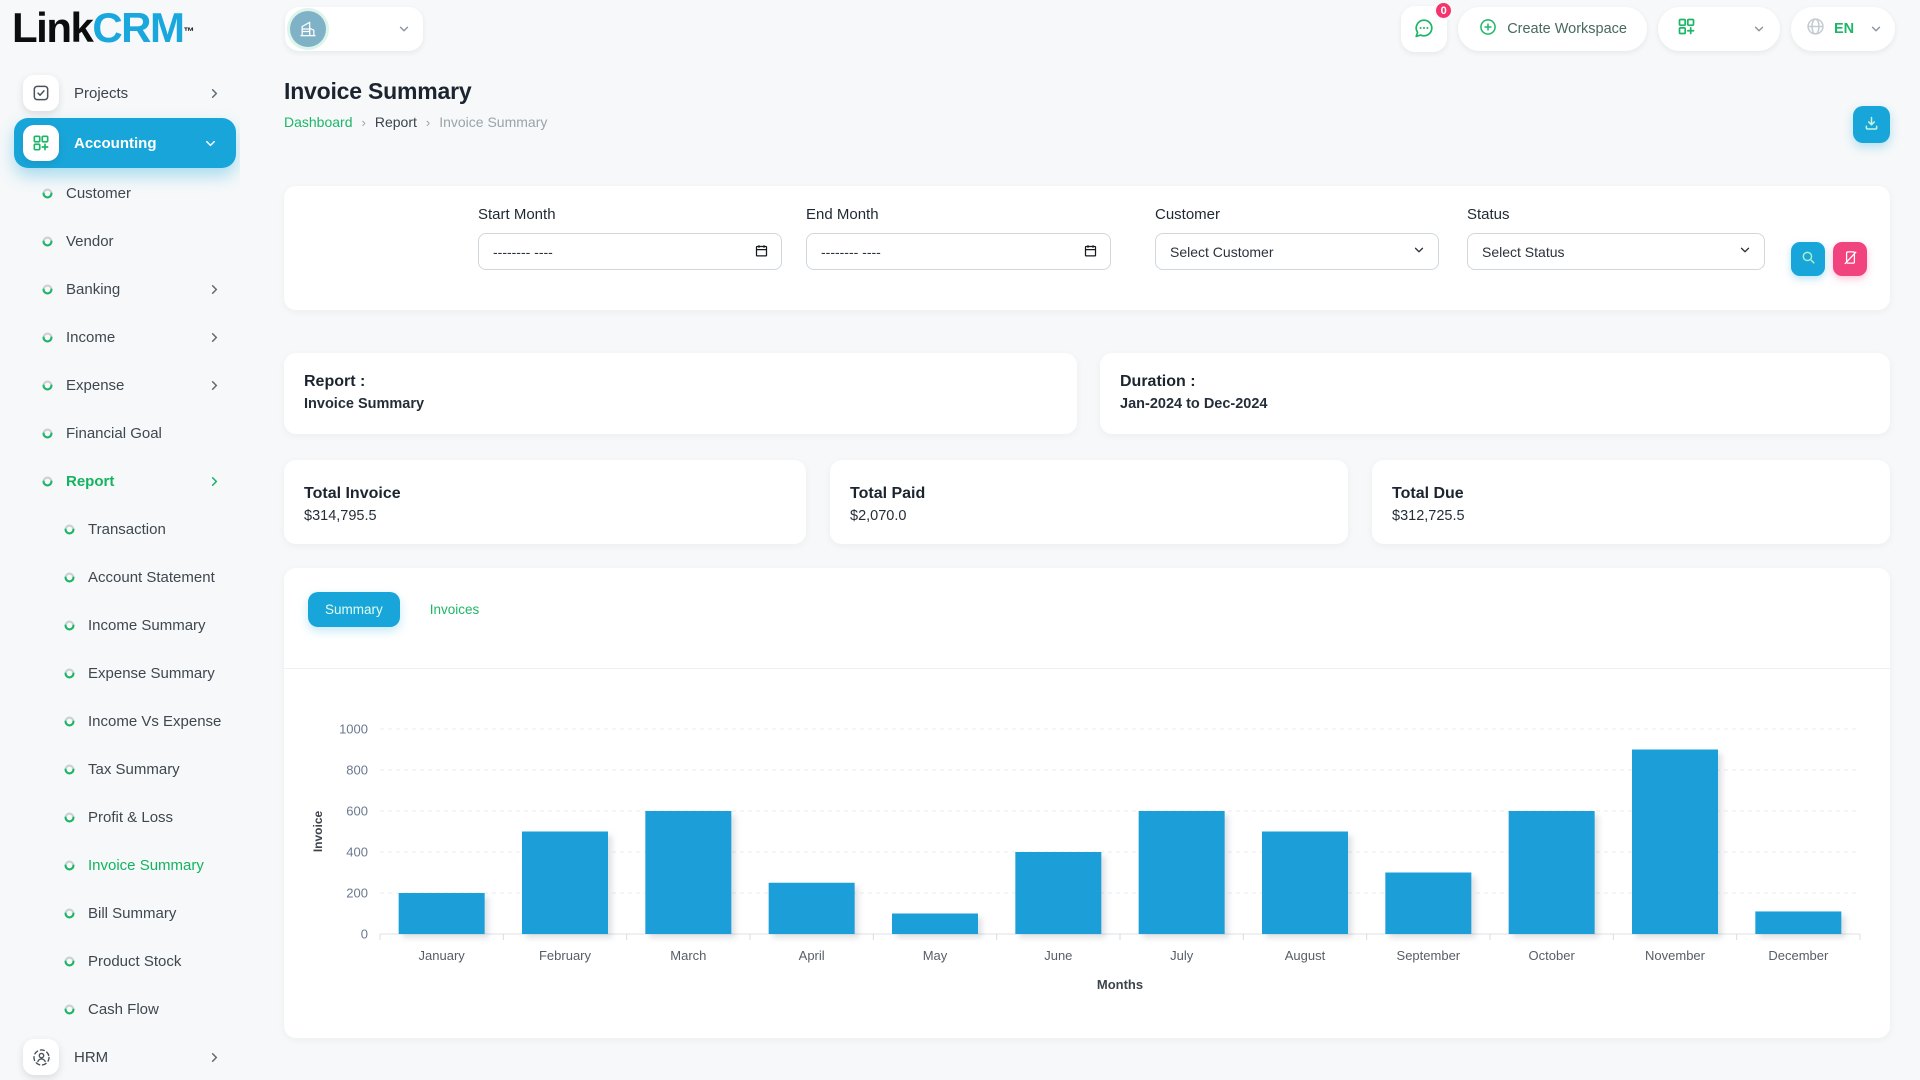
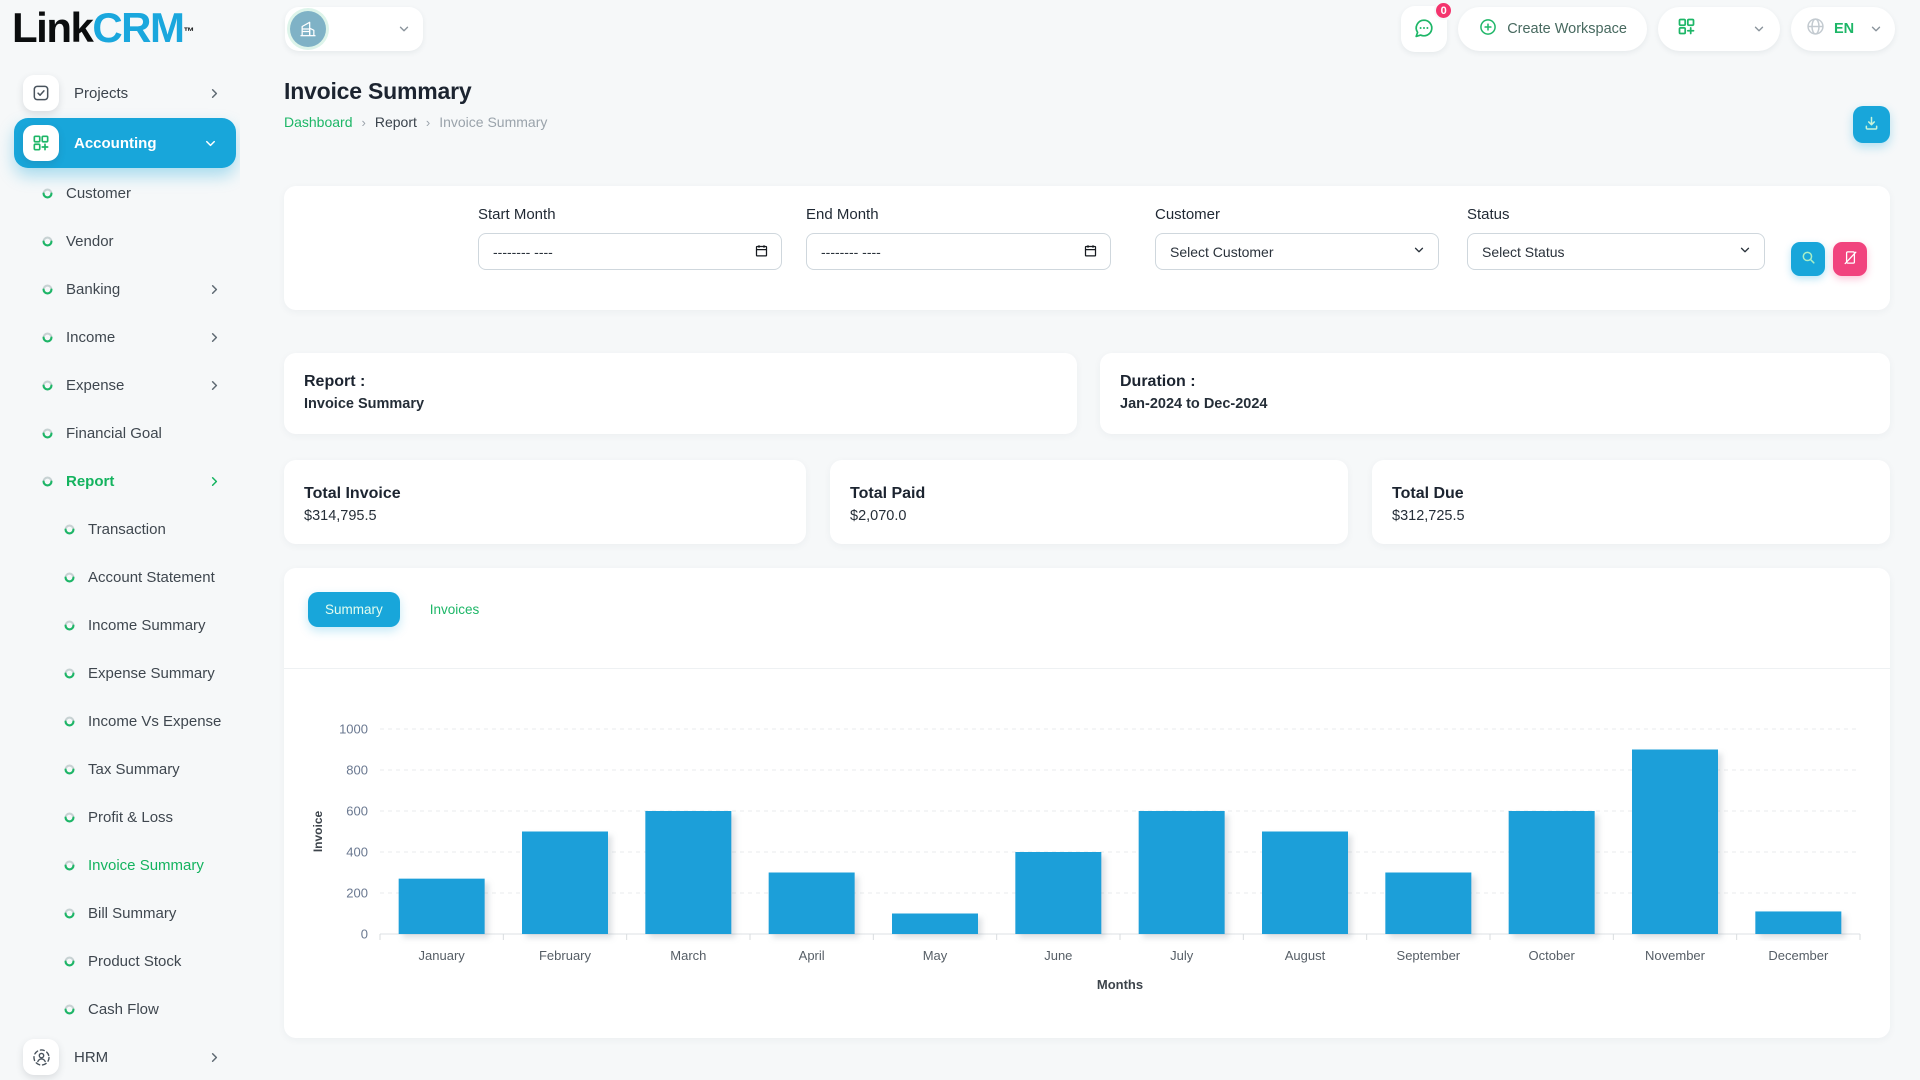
January: 200 -> 270
April: 250 -> 300
